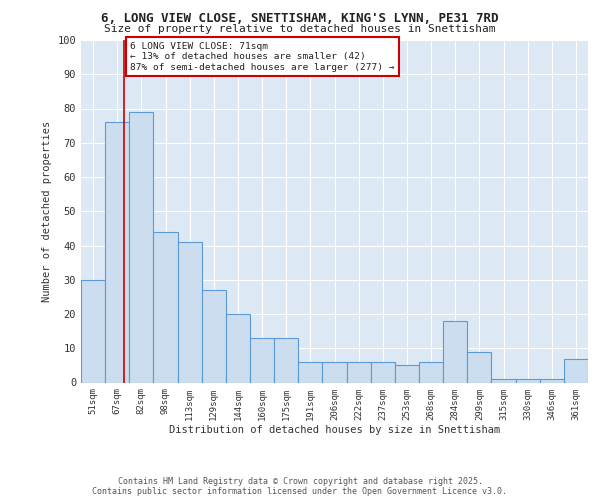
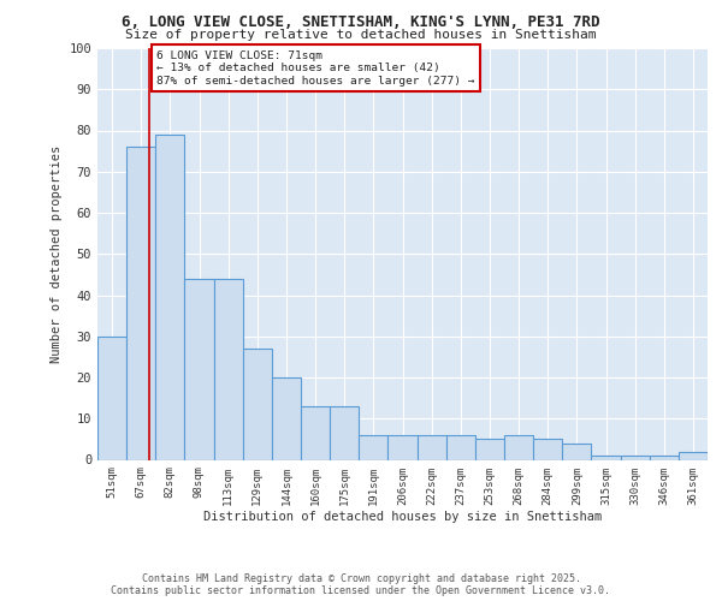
113sqm: 41 -> 44
284sqm: 18 -> 5
299sqm: 9 -> 4
361sqm: 7 -> 2
